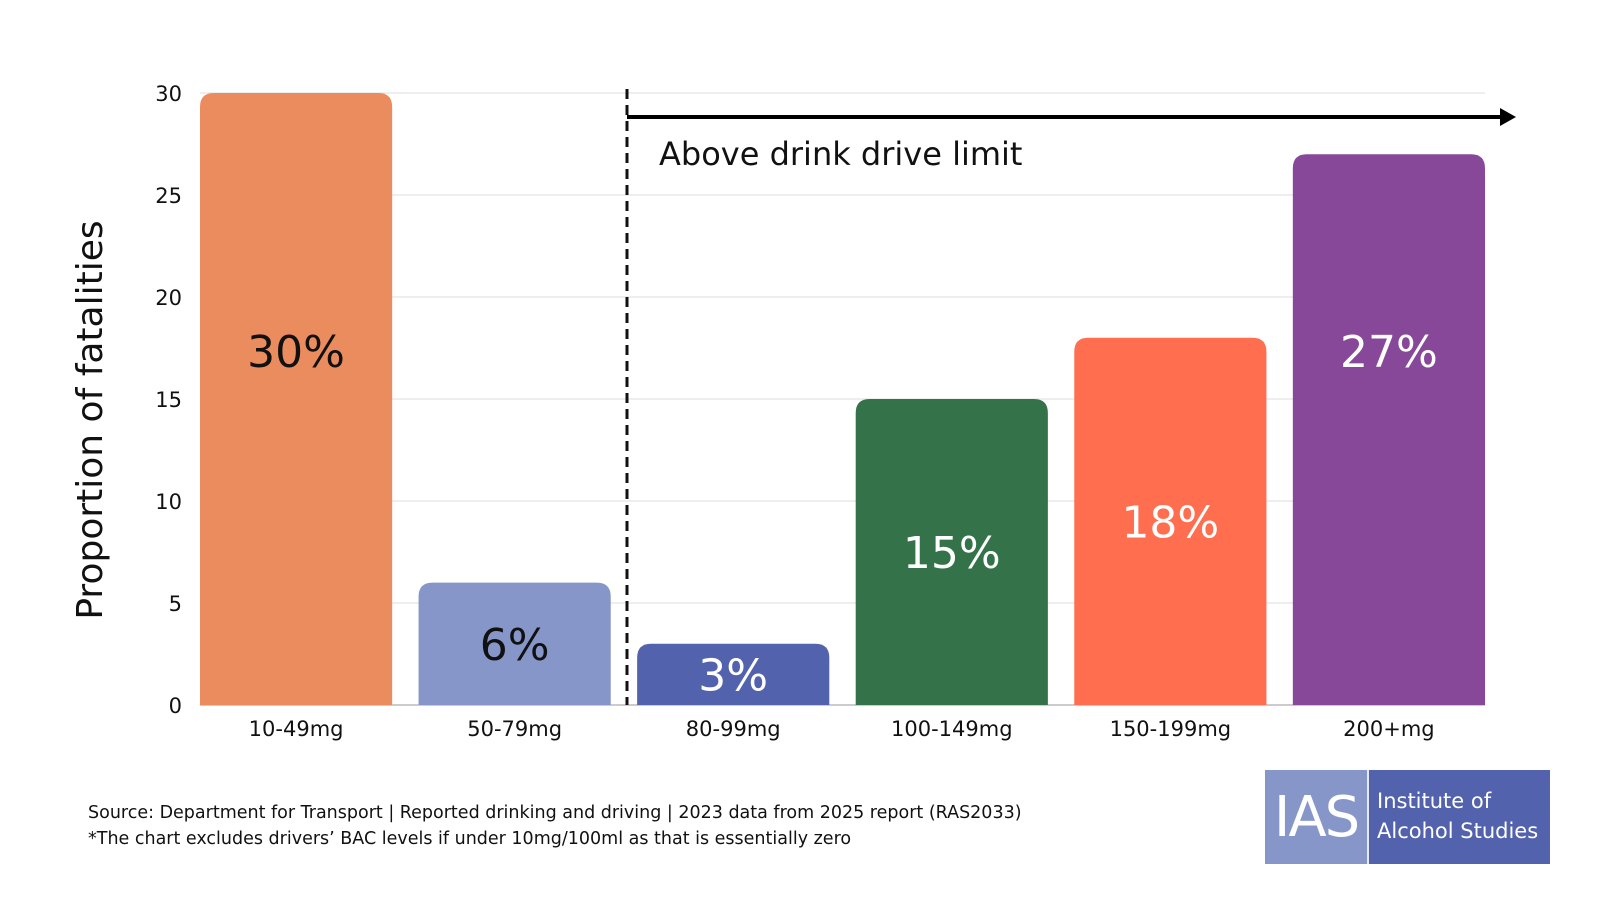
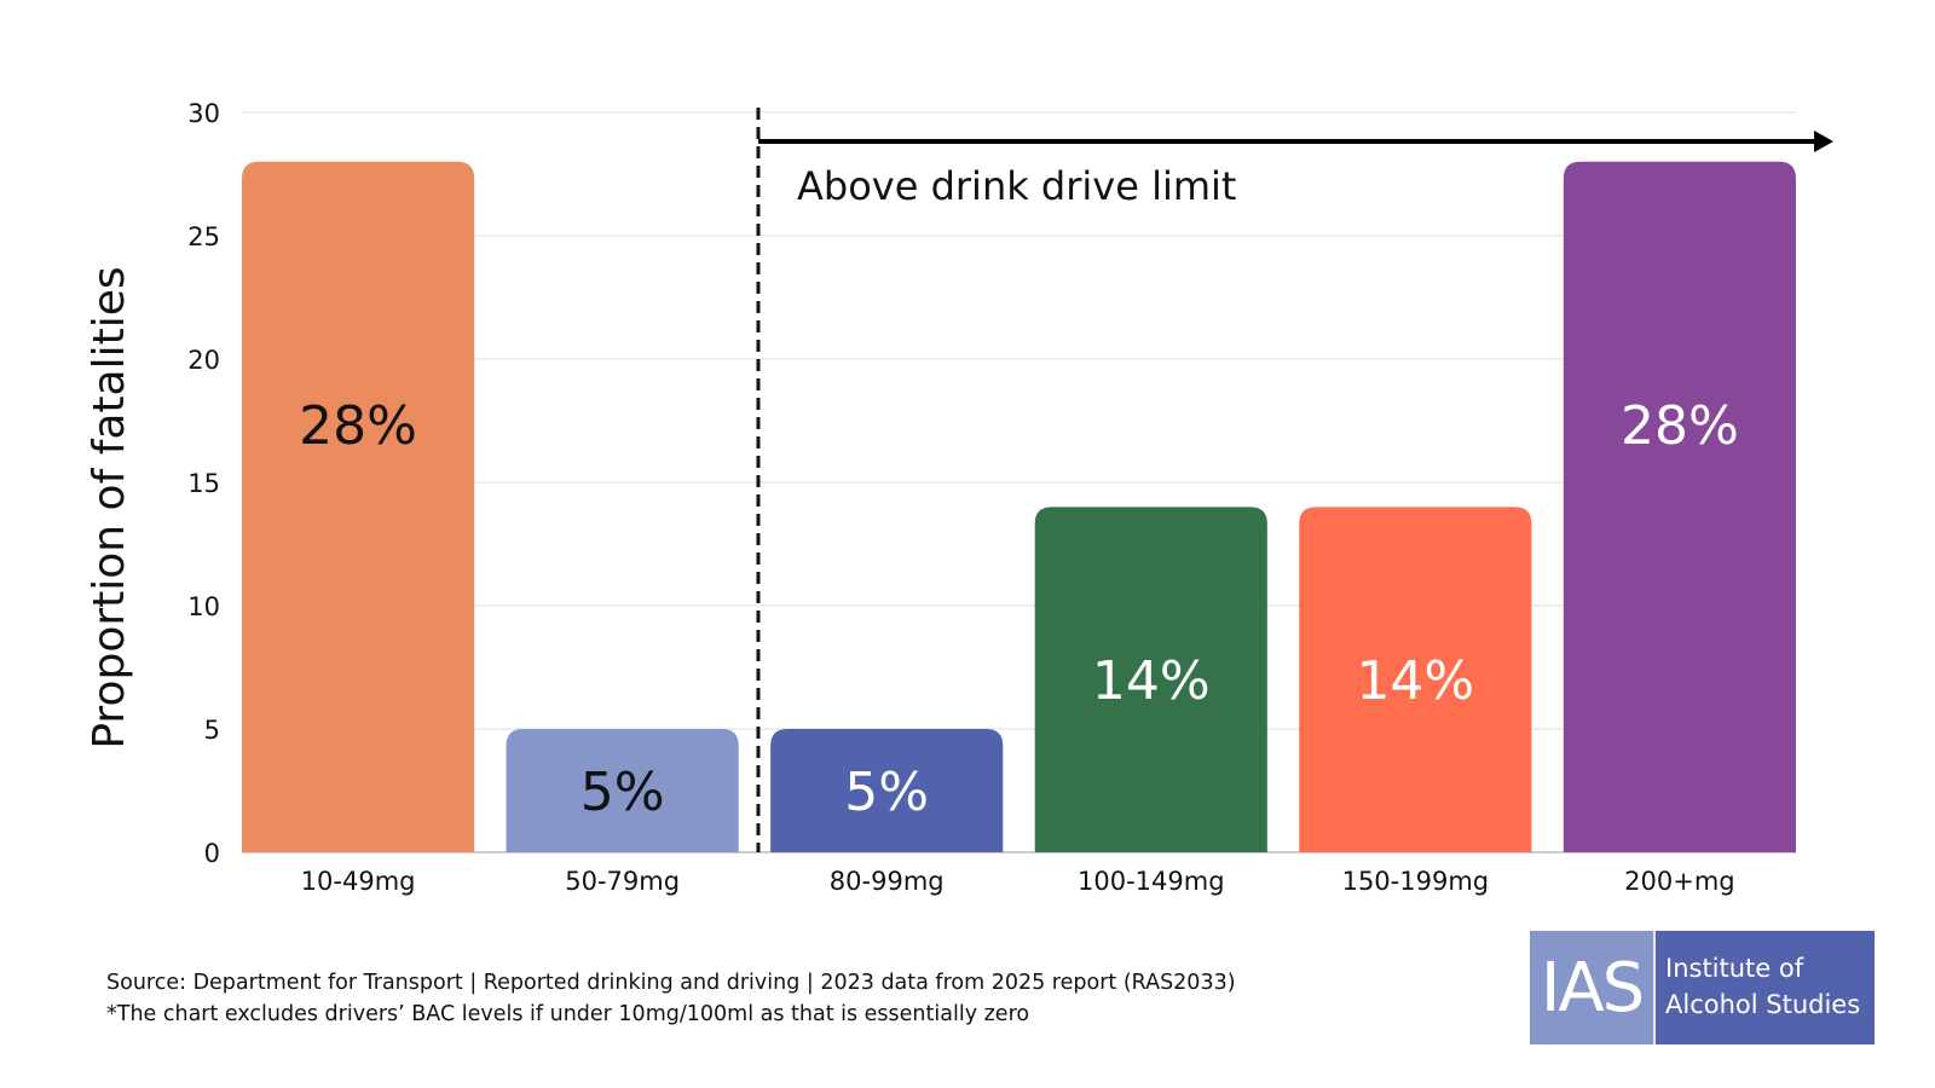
10-49mg: 30% -> 28%
50-79mg: 6% -> 5%
80-99mg: 3% -> 5%
100-149mg: 15% -> 14%
150-199mg: 18% -> 14%
200+mg: 27% -> 28%
